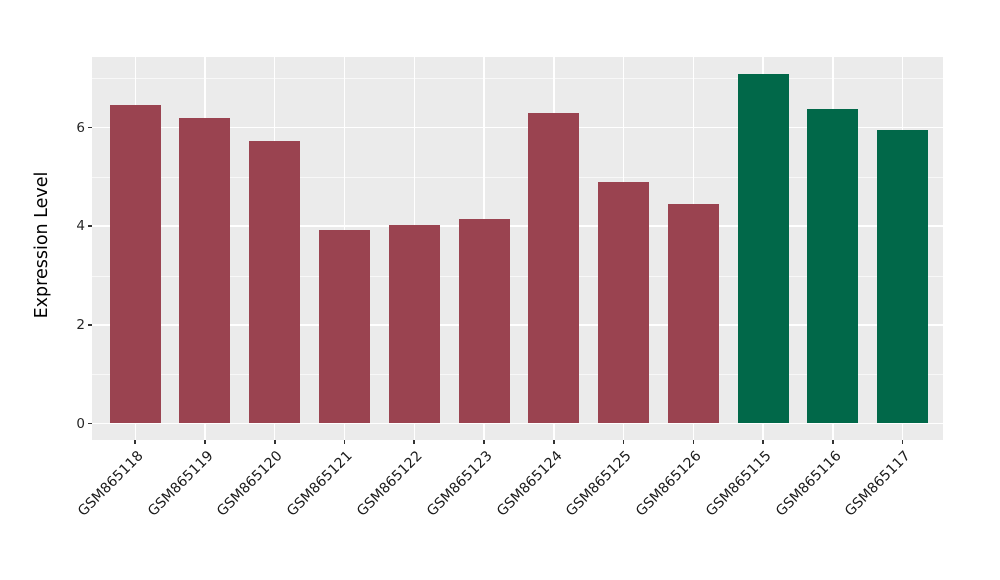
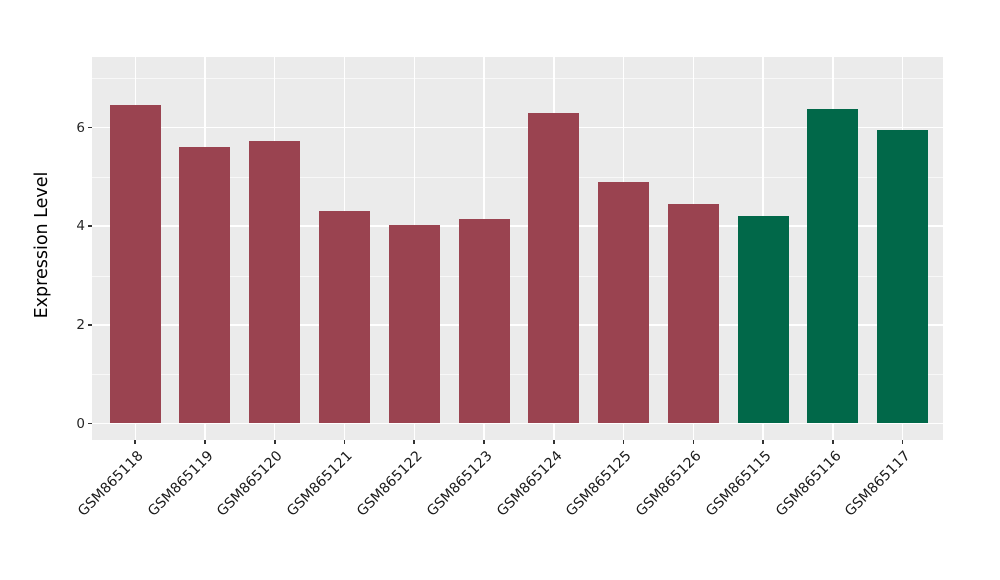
GSM865119: 6.2 -> 5.6
GSM865121: 3.9 -> 4.3
GSM865115: 7.1 -> 4.2
